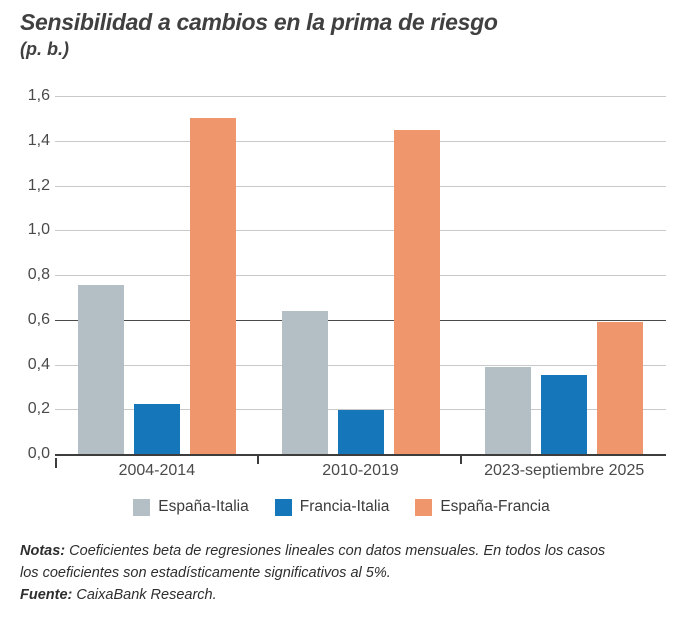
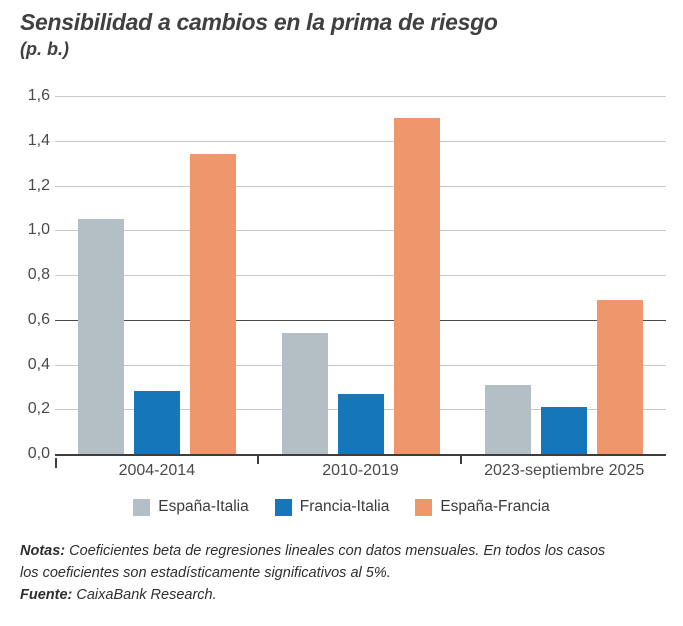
España-Italia/2004-2014: 0,76 -> 1,05
Francia-Italia/2004-2014: 0,23 -> 0,28
España-Francia/2004-2014: 1,50 -> 1,34
España-Italia/2010-2019: 0,64 -> 0,54
Francia-Italia/2010-2019: 0,20 -> 0,27
España-Francia/2010-2019: 1,45 -> 1,50
España-Italia/2023-septiembre 2025: 0,39 -> 0,31
Francia-Italia/2023-septiembre 2025: 0,35 -> 0,21
España-Francia/2023-septiembre 2025: 0,59 -> 0,69
